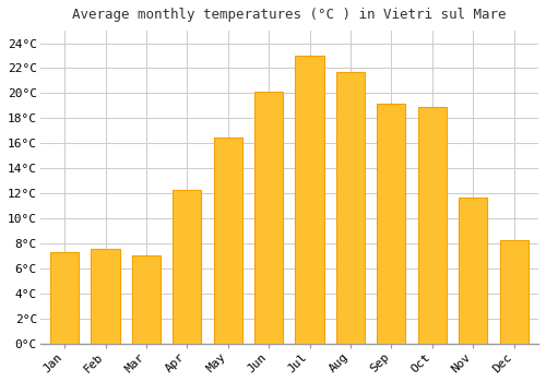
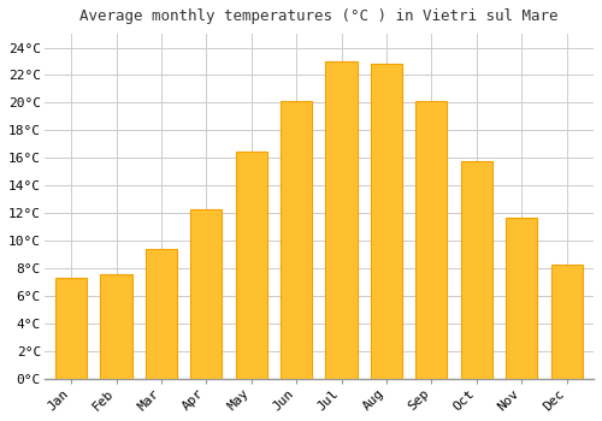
Mar: 7.0°C -> 9.4°C
Aug: 21.7°C -> 22.8°C
Sep: 19.2°C -> 20.1°C
Oct: 18.9°C -> 15.8°C
